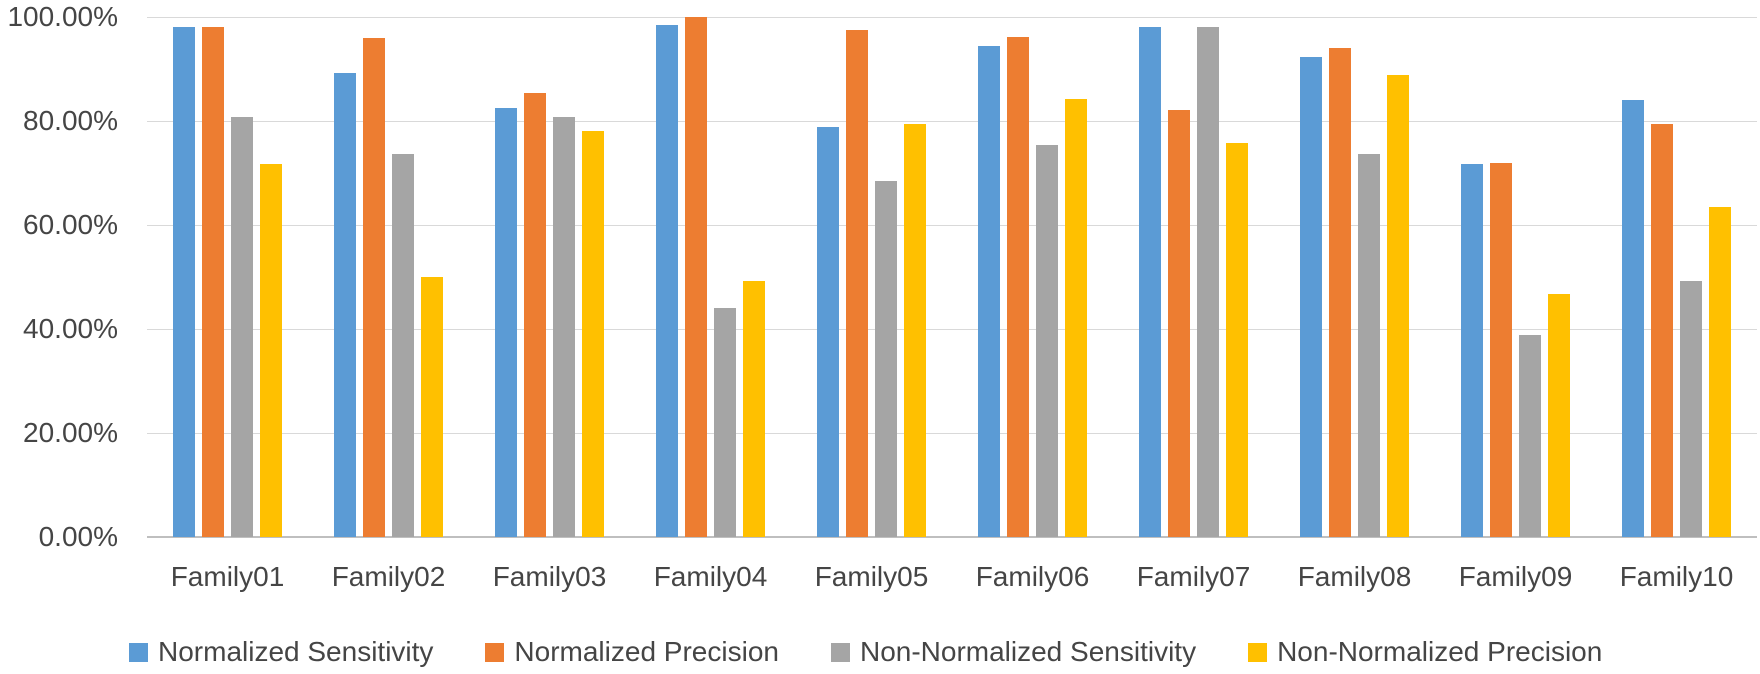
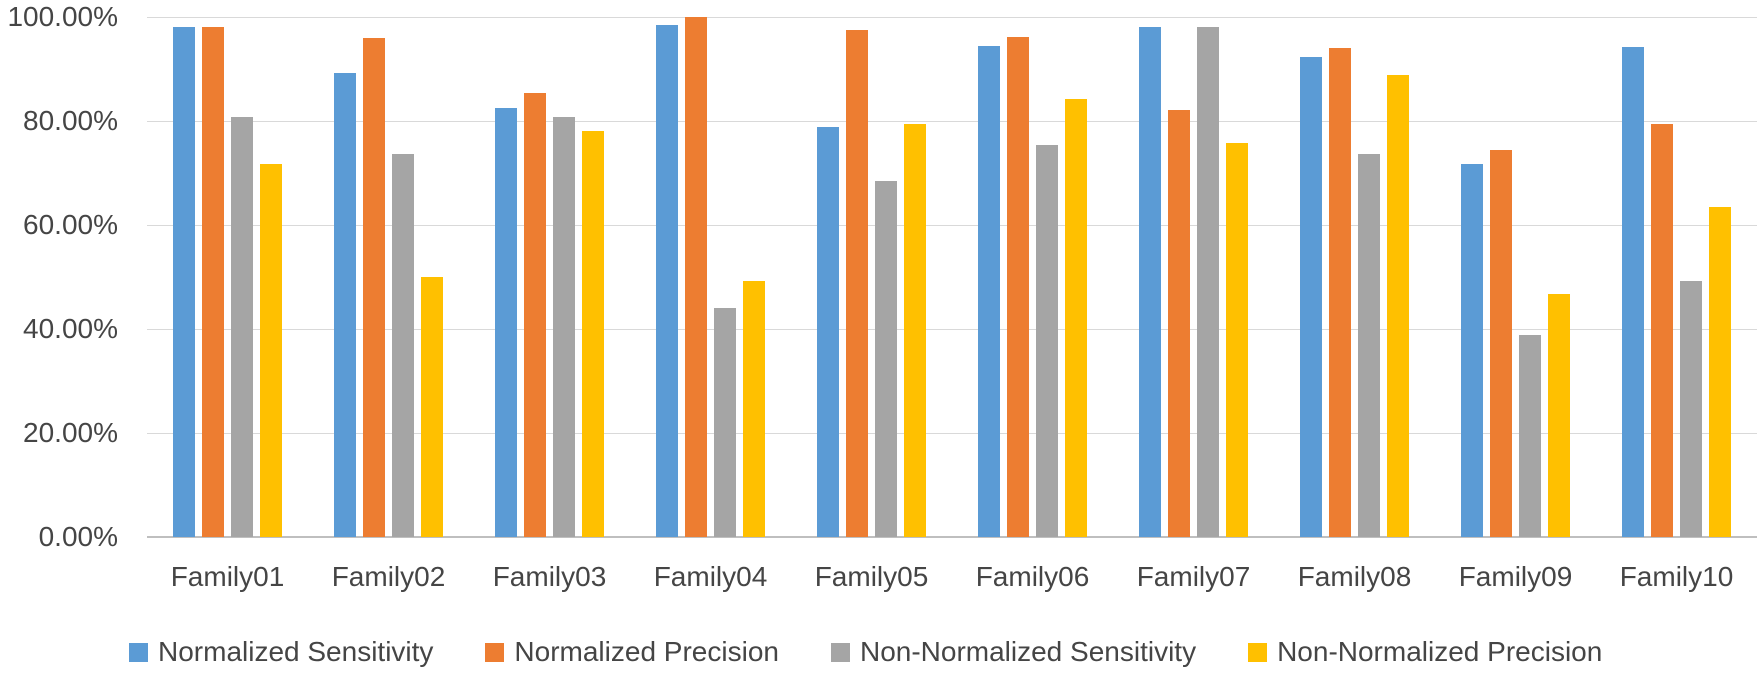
Normalized Precision/Family09: 72% -> 74%
Normalized Sensitivity/Family10: 84% -> 94%
